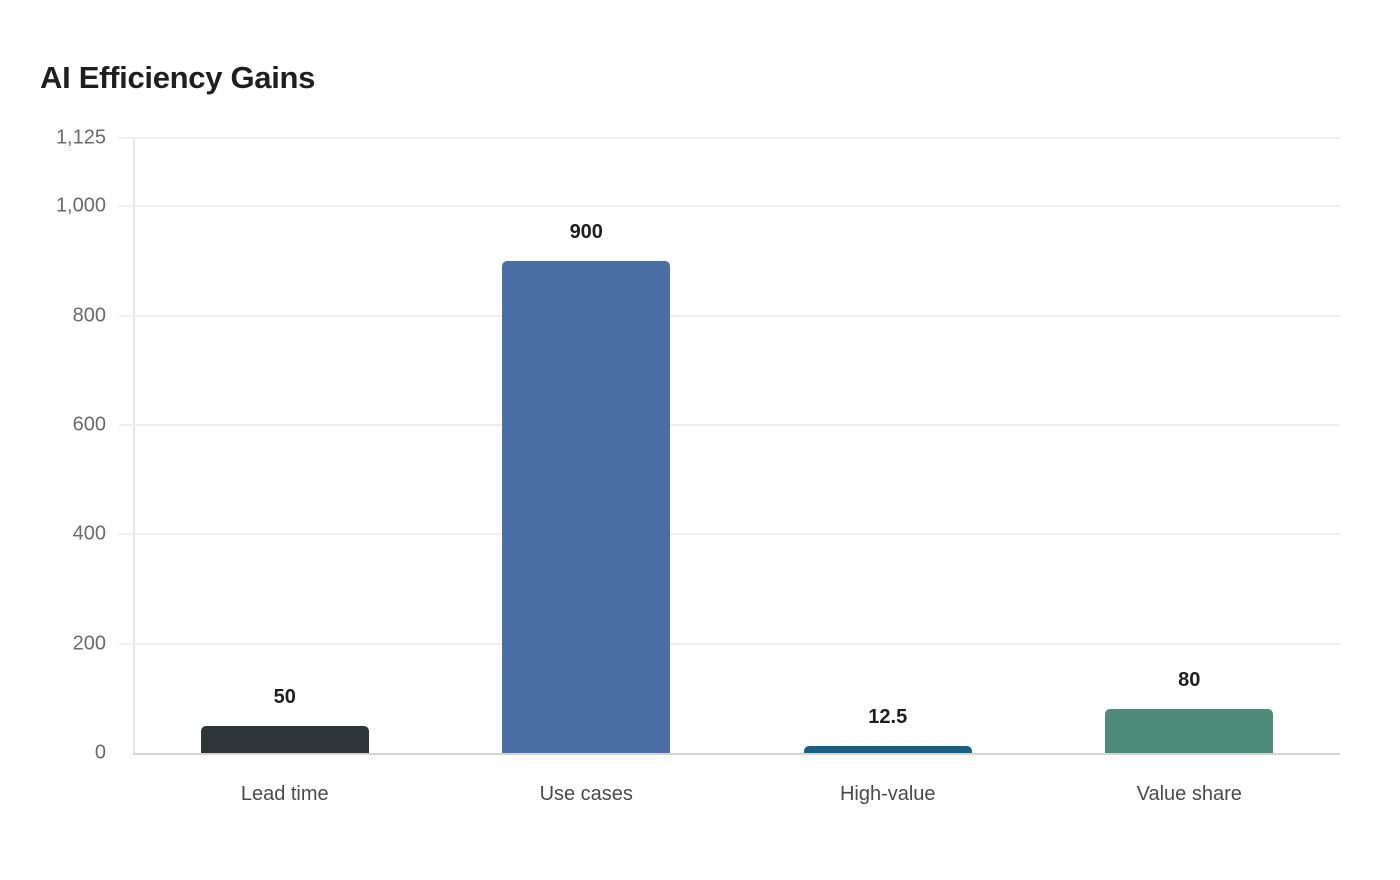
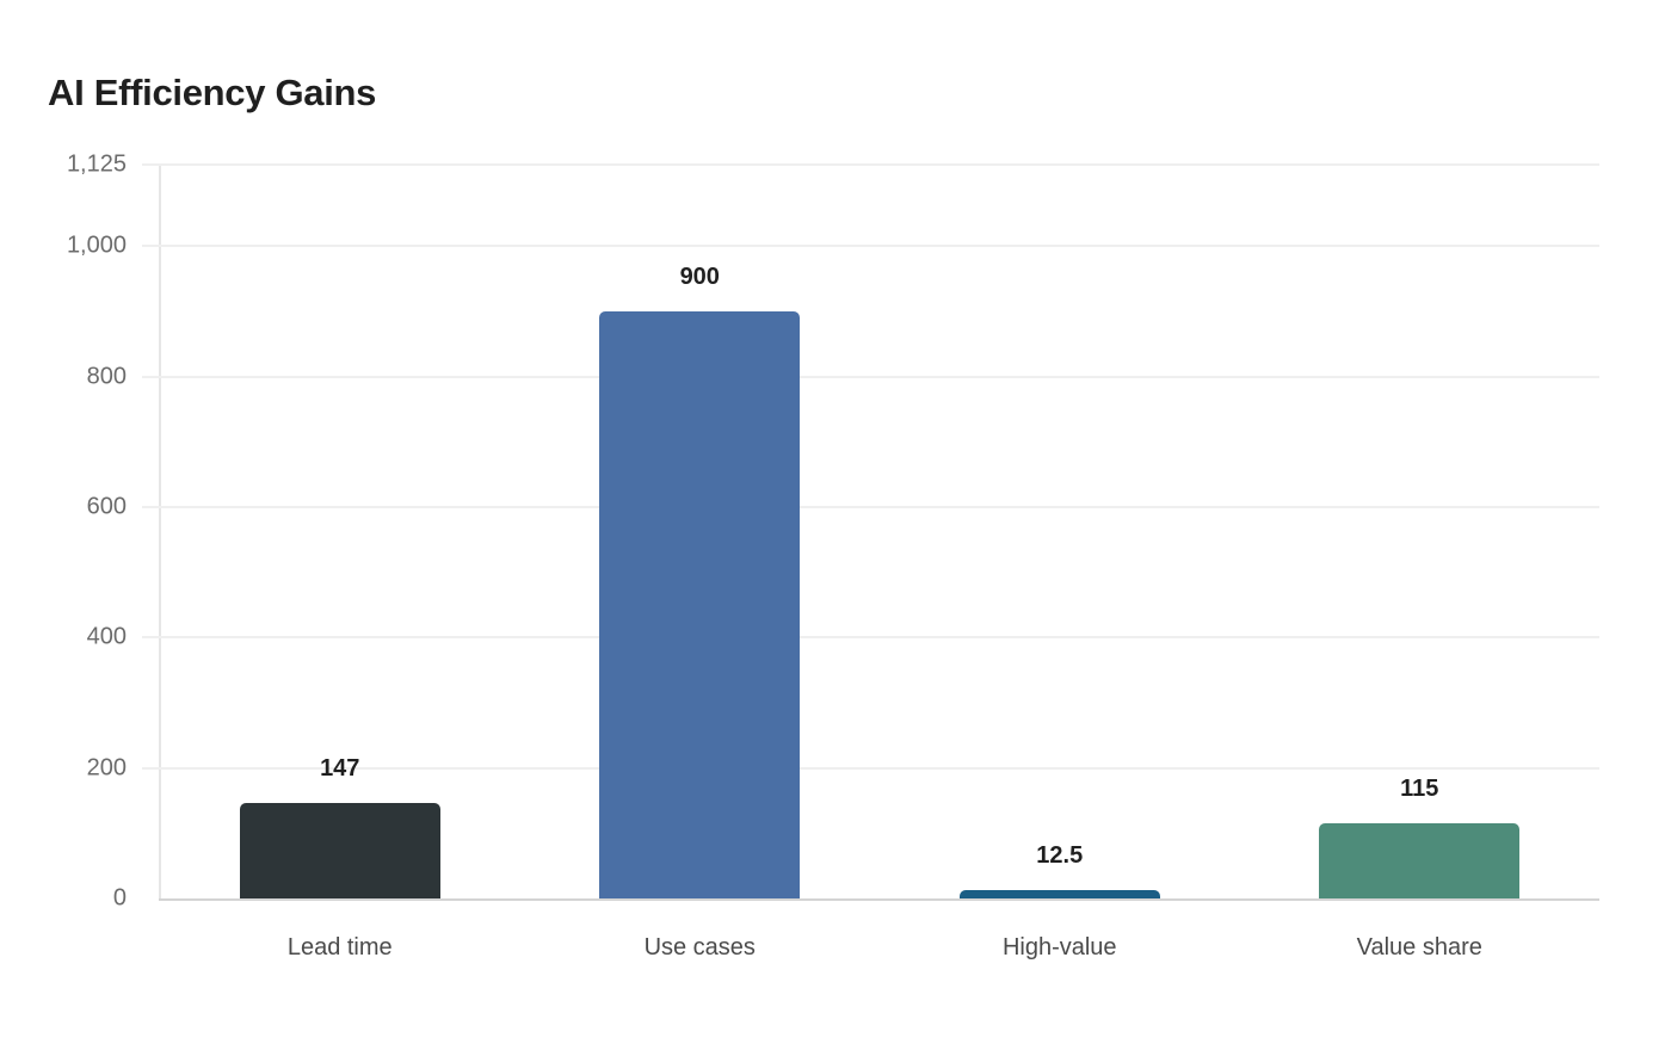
Lead time: 50 -> 147
Value share: 80 -> 115
